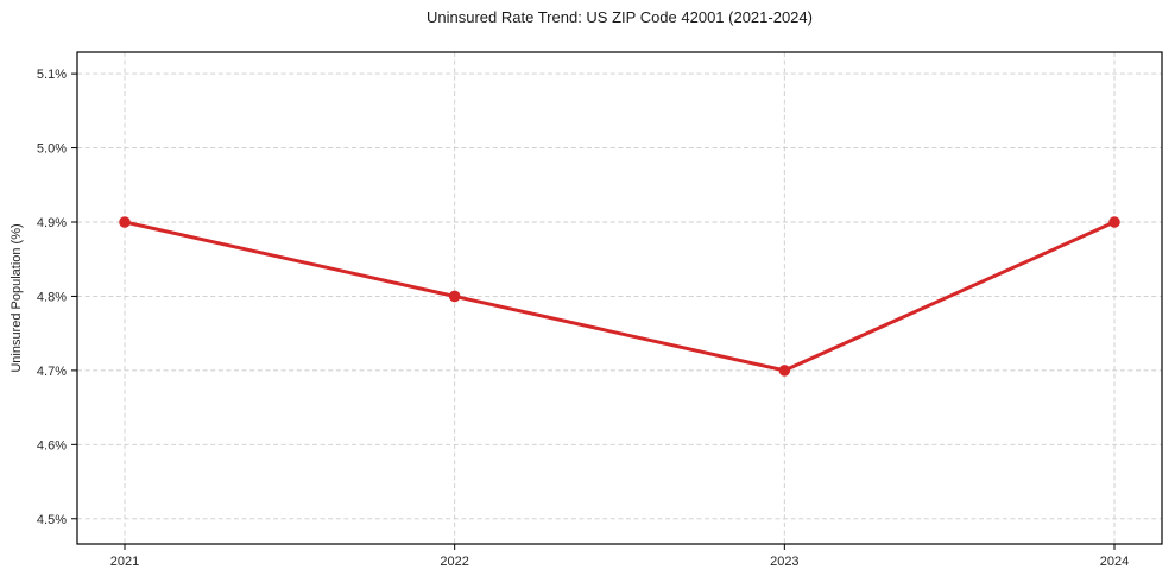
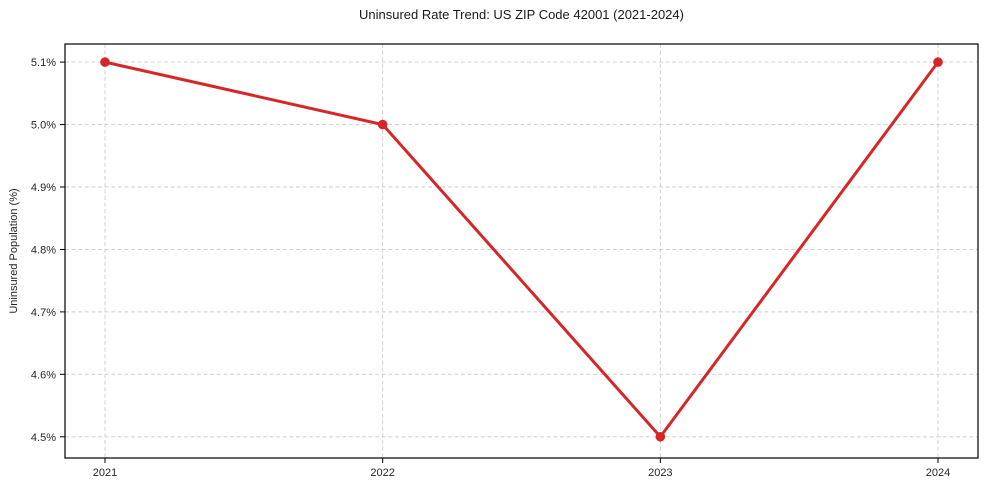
2021: 4.9% -> 5.1%
2022: 4.8% -> 5.0%
2023: 4.7% -> 4.5%
2024: 4.9% -> 5.1%
